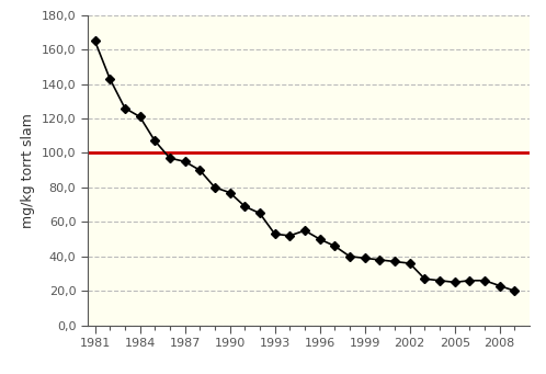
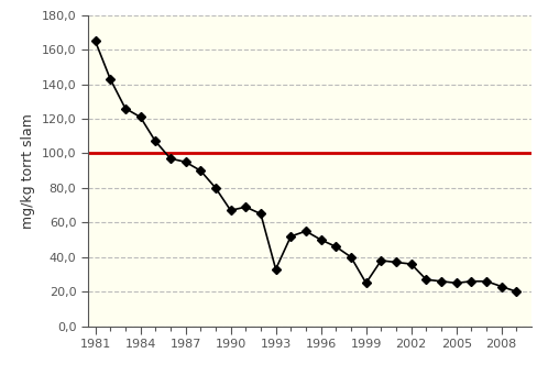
1990: 77 -> 67
1993: 53 -> 33
1999: 39 -> 25
